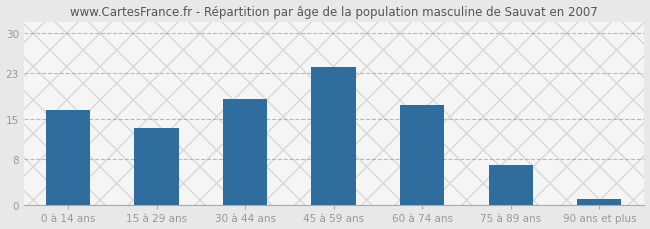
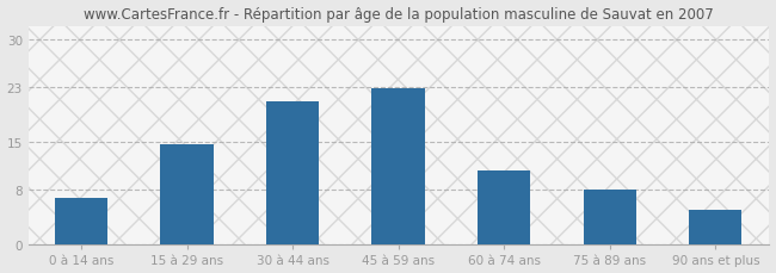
0 à 14 ans: 16.5 -> 6.8
15 à 29 ans: 13.5 -> 14.6
30 à 44 ans: 18.5 -> 21.0
45 à 59 ans: 24.0 -> 22.8
60 à 74 ans: 17.5 -> 10.8
75 à 89 ans: 7.0 -> 8.0
90 ans et plus: 1.0 -> 5.0
